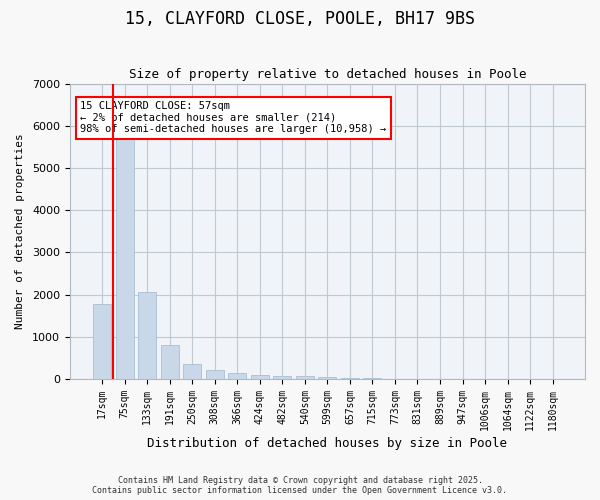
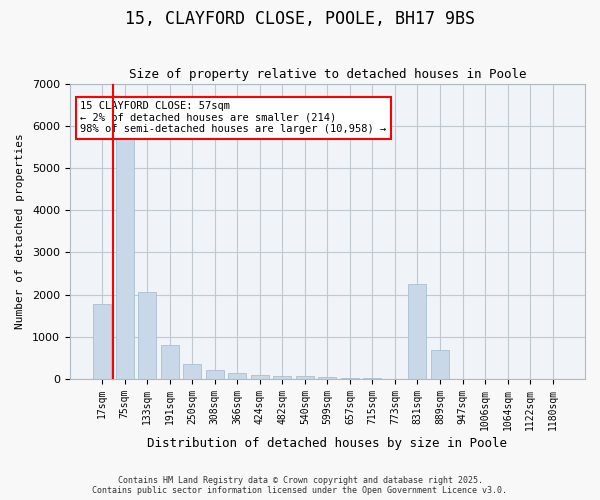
831sqm: 10 -> 2250
889sqm: 10 -> 700
